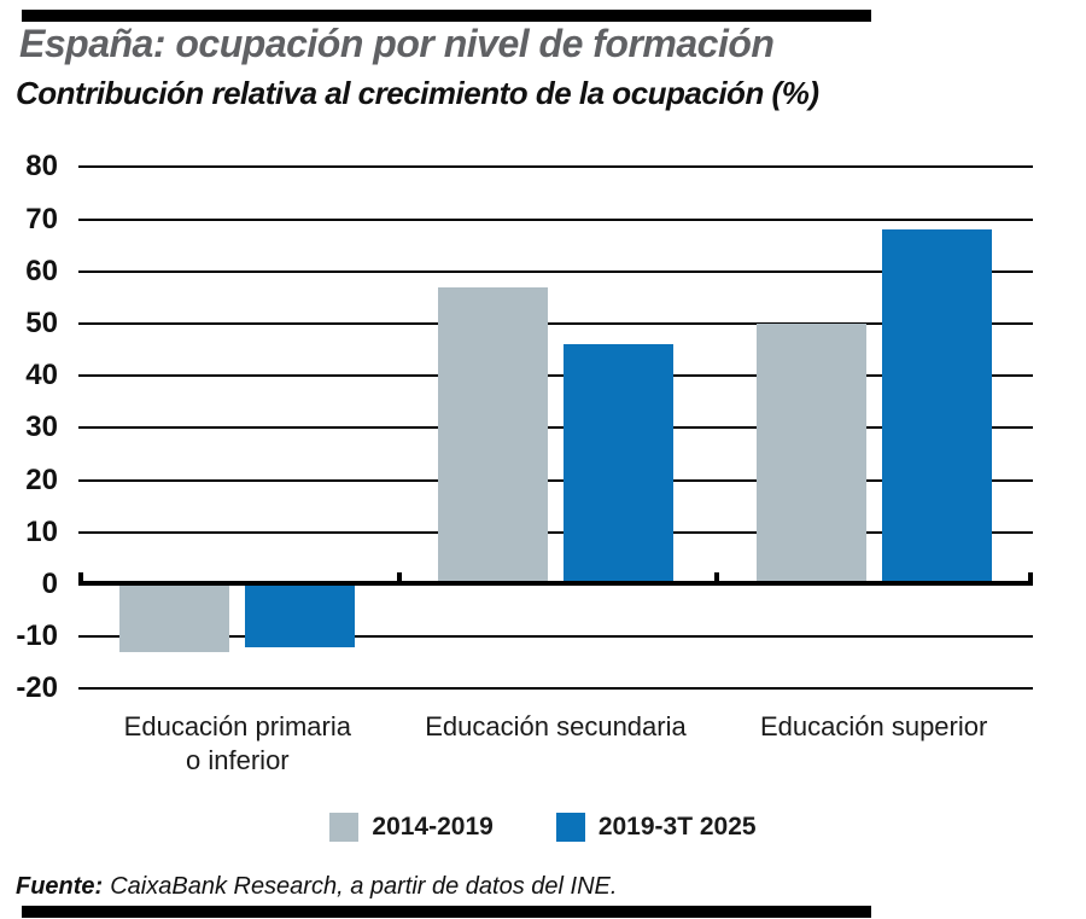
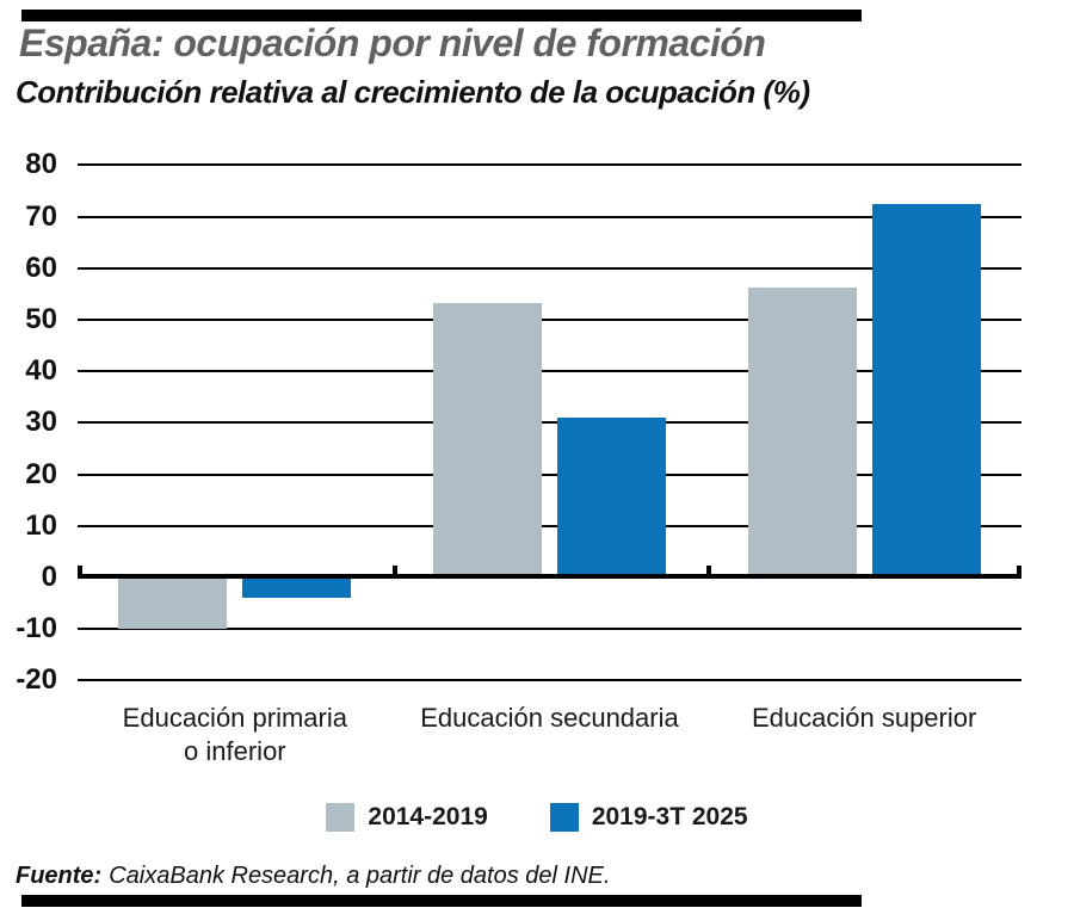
2014-2019/Educación primaria o inferior: -13 -> -10
2019-3T 2025/Educación primaria o inferior: -12 -> -4
2014-2019/Educación secundaria: 57 -> 53
2019-3T 2025/Educación secundaria: 46 -> 31
2014-2019/Educación superior: 50 -> 56
2019-3T 2025/Educación superior: 68 -> 72
